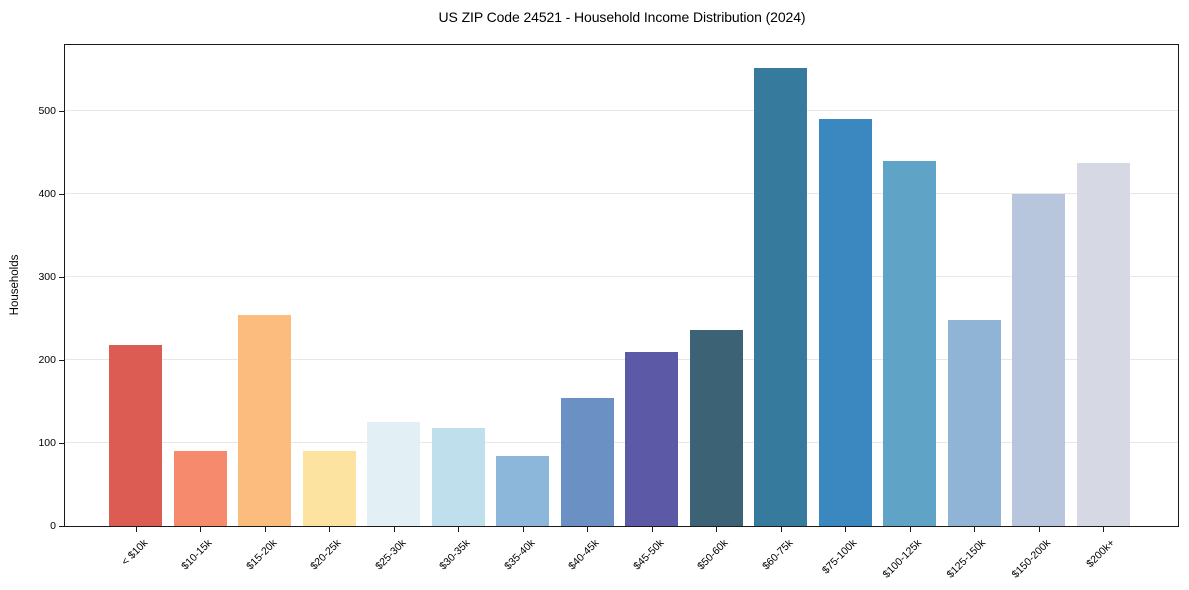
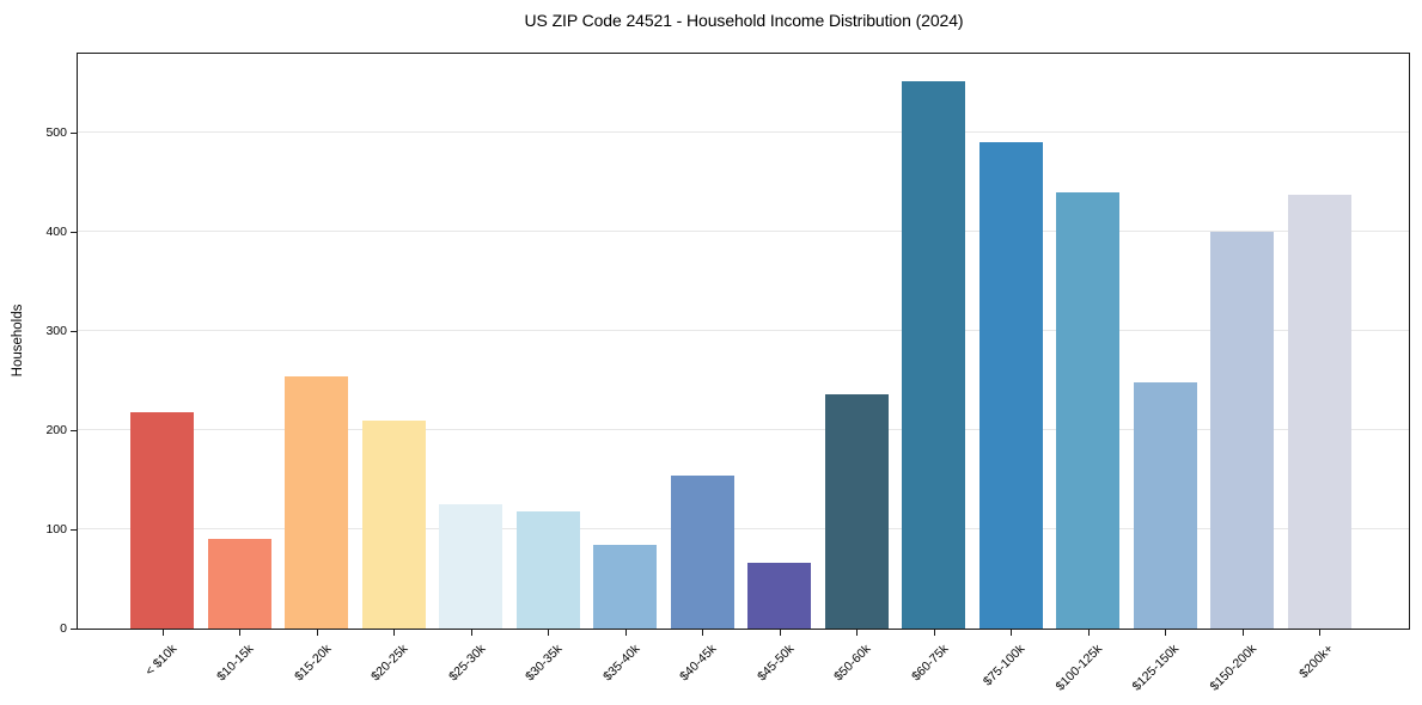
$20-25k: 90 -> 210
$45-50k: 210 -> 70
